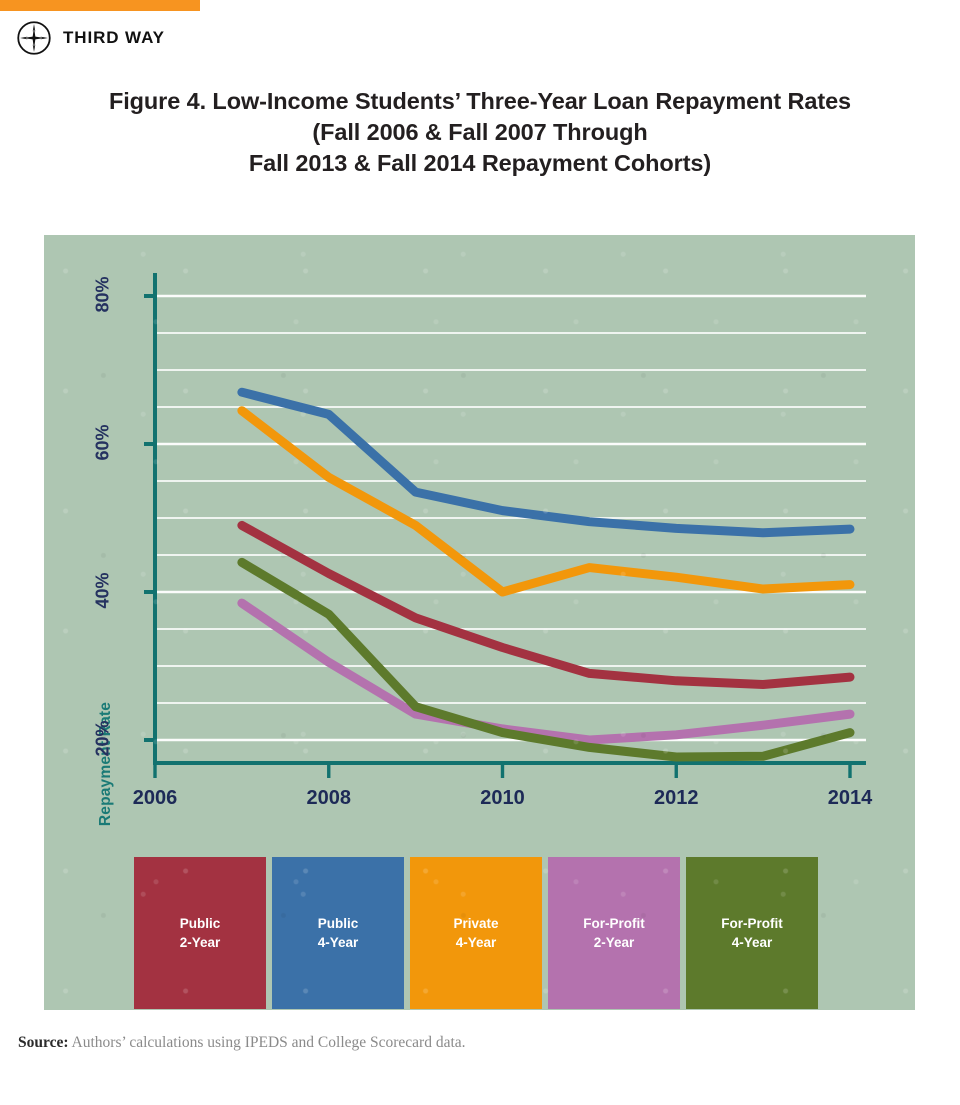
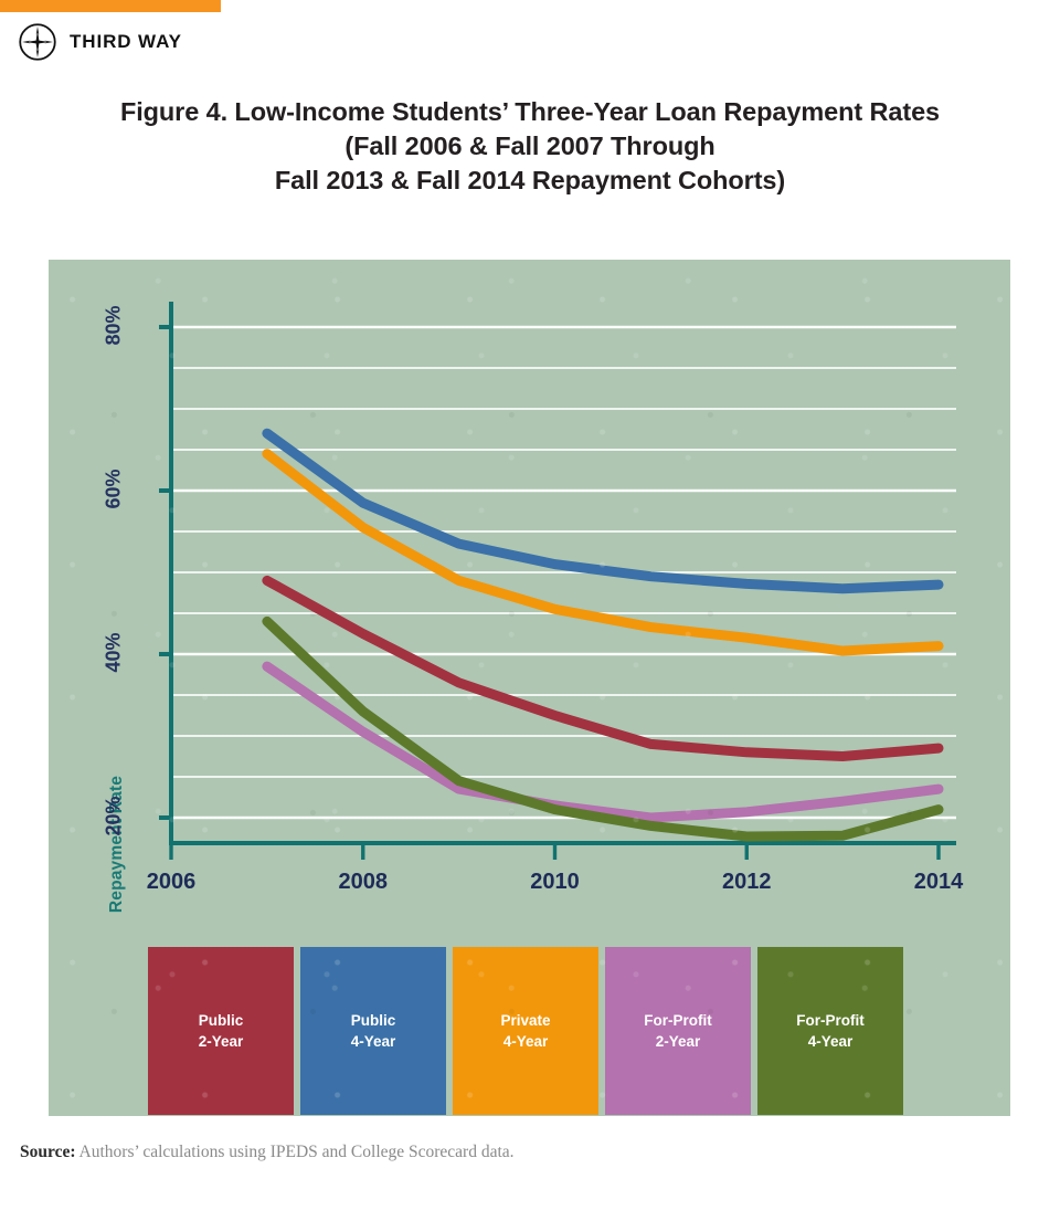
Public 4-Year/2008: 64% -> 58%
For-Profit 4-Year/2008: 37% -> 33%
Private 4-Year/2010: 40% -> 46%
